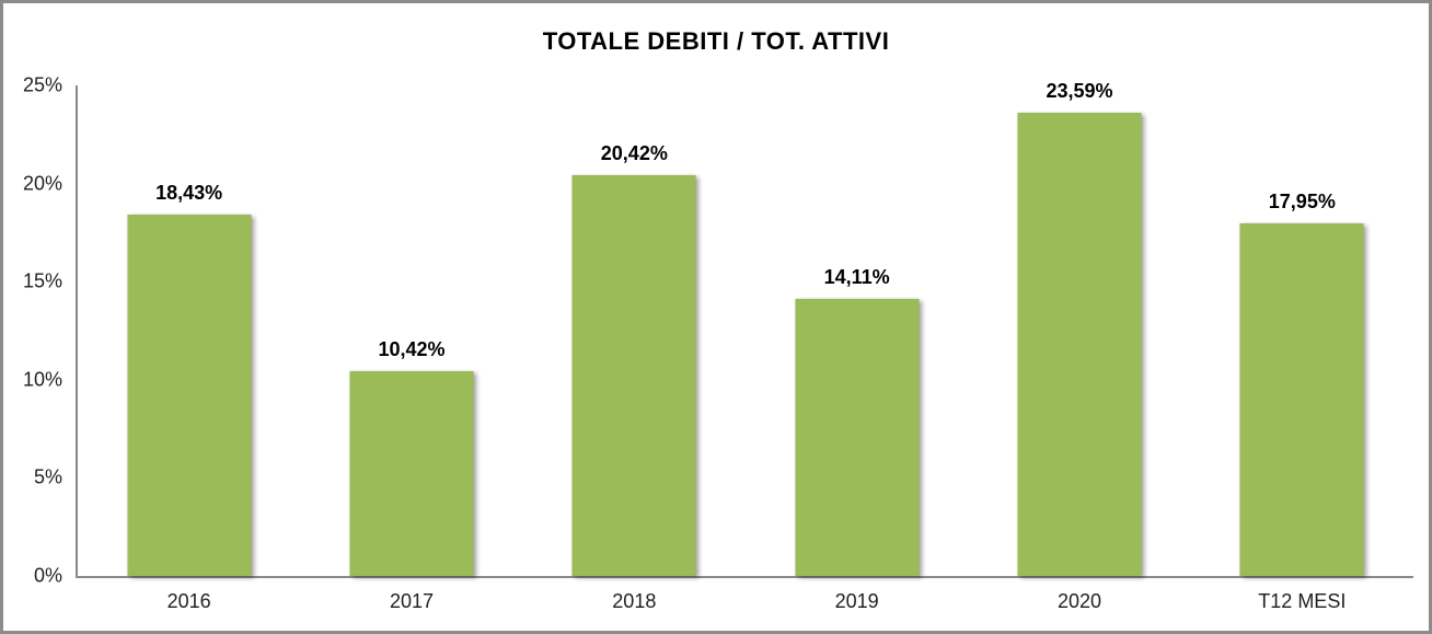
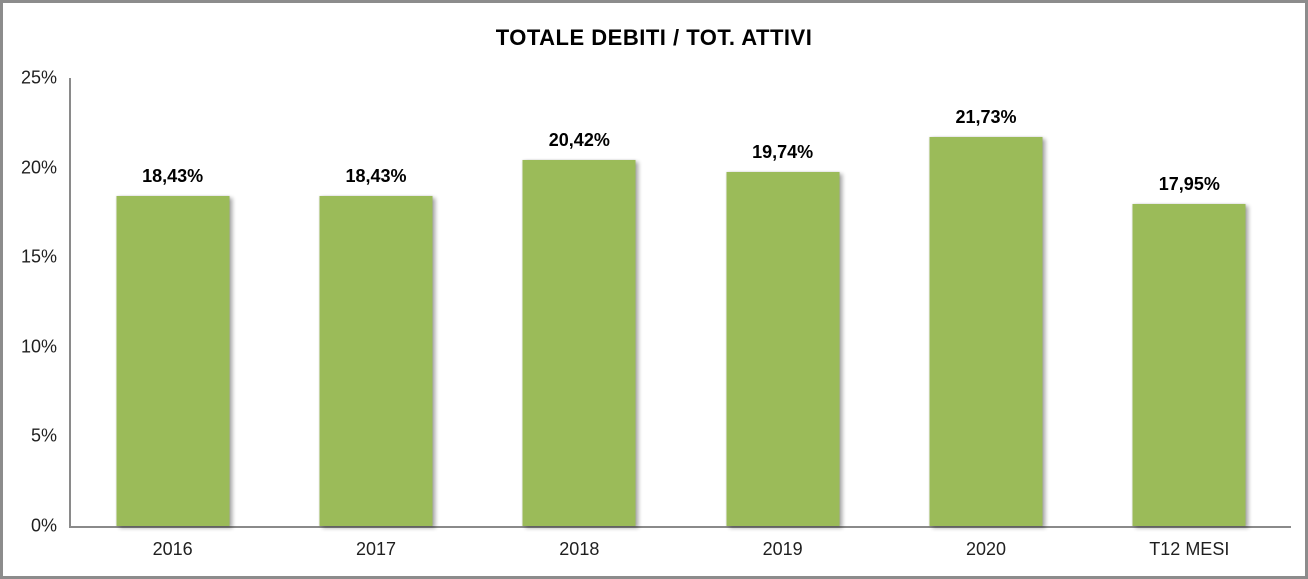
2017: 10,42% -> 18,43%
2019: 14,11% -> 19,74%
2020: 23,59% -> 21,73%
